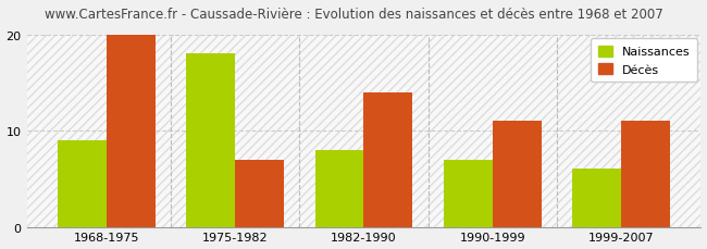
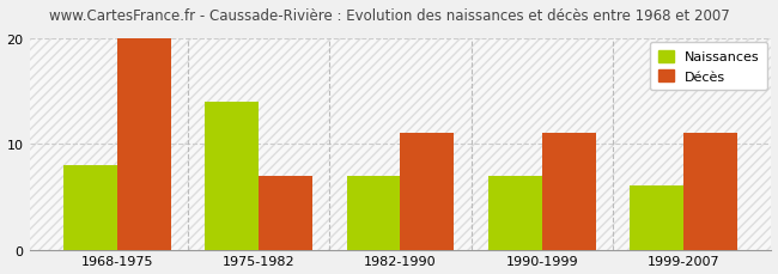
Naissances/1968-1975: 9 -> 8
Naissances/1975-1982: 18 -> 14
Naissances/1982-1990: 8 -> 7
Décès/1982-1990: 14 -> 11
